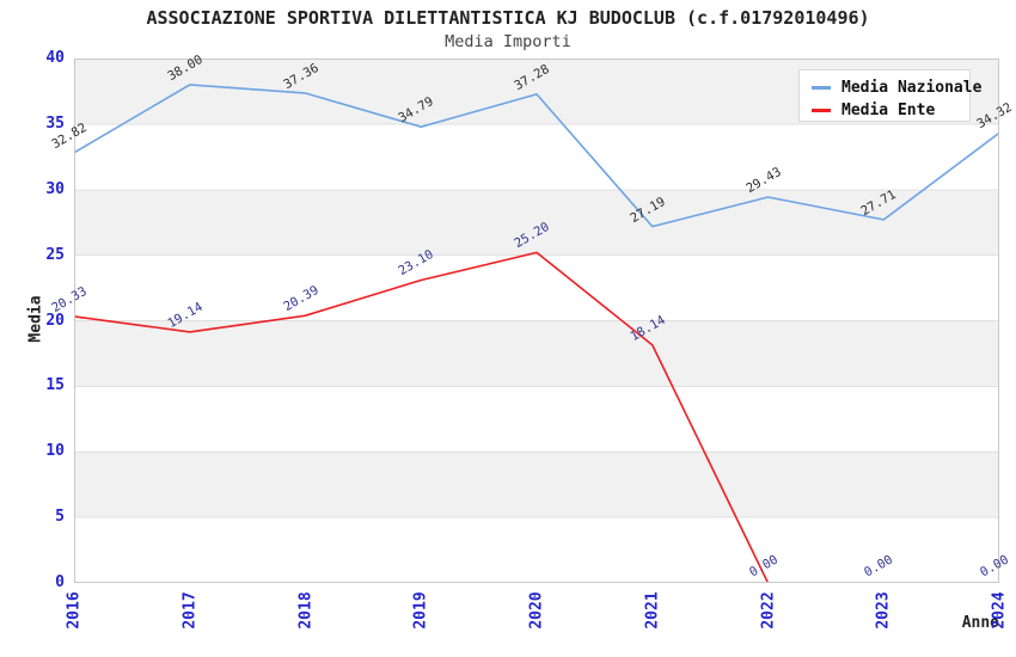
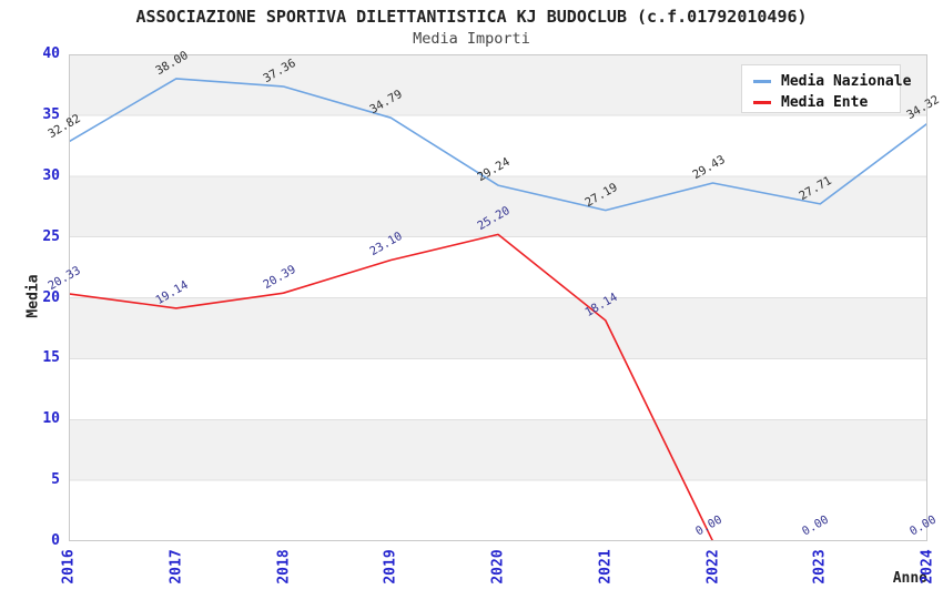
Media Nazionale/2020: 37.28 -> 29.24
